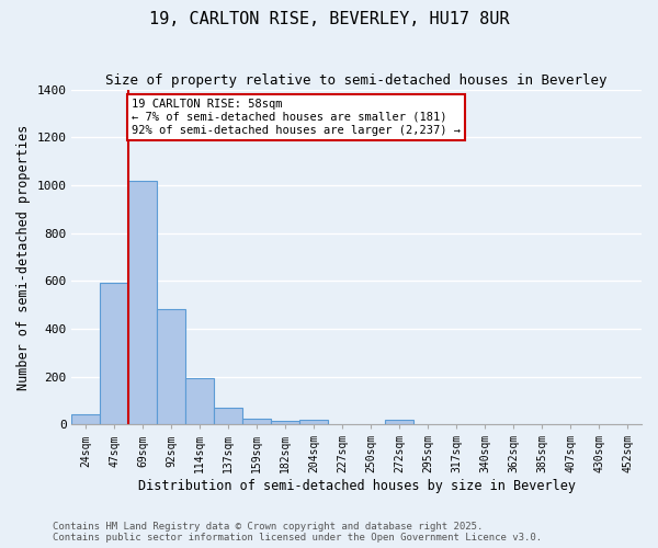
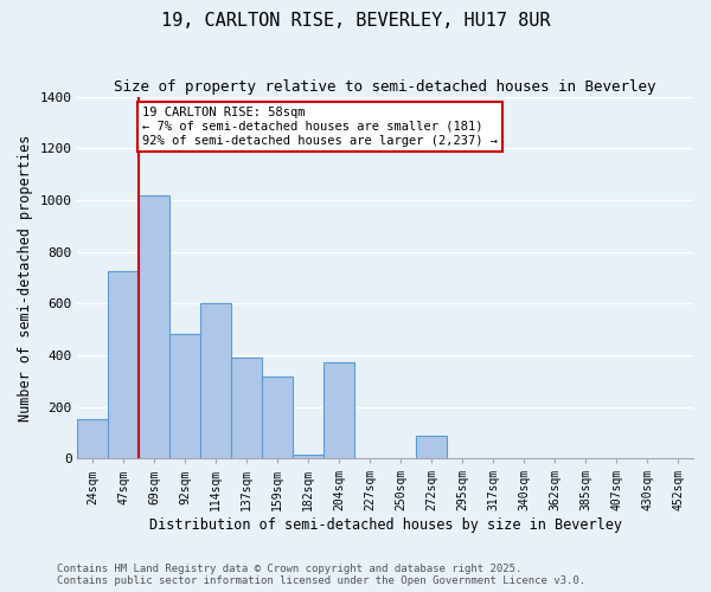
24sqm: 40 -> 150
47sqm: 590 -> 725
114sqm: 193 -> 600
137sqm: 68 -> 390
159sqm: 22 -> 315
204sqm: 20 -> 370
272sqm: 20 -> 90
